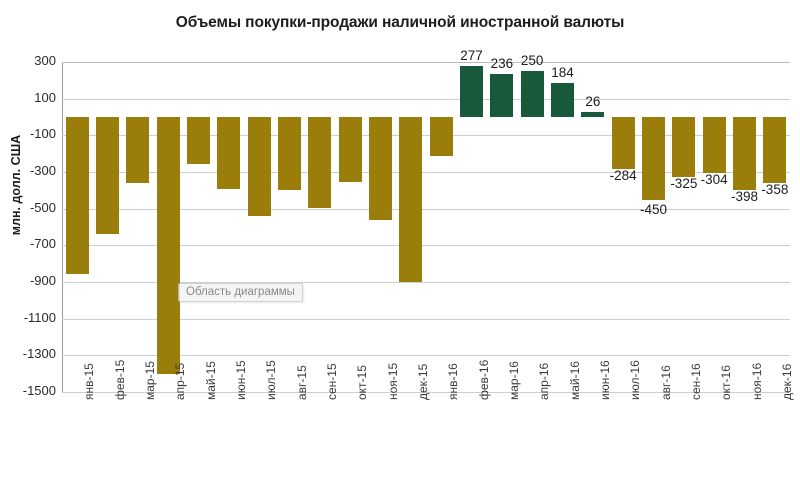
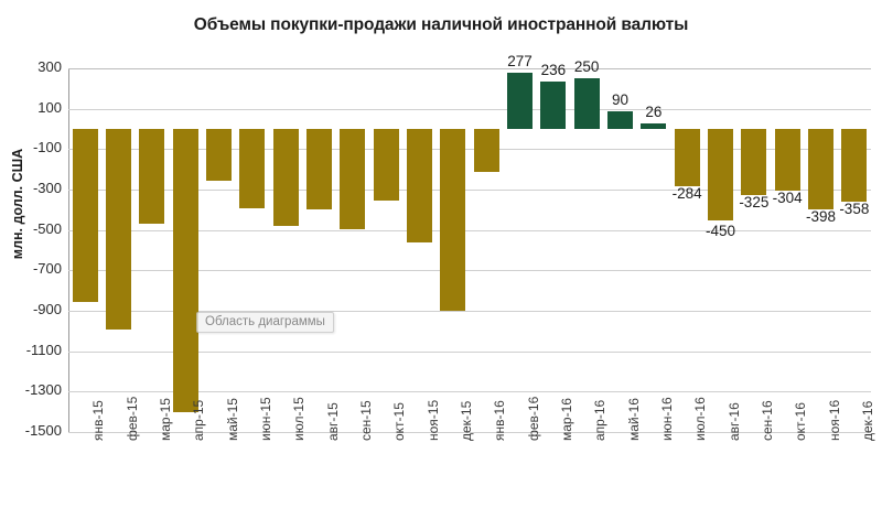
фев-15: -640 -> -990
мар-15: -360 -> -470
июл-15: -540 -> -480
май-16: 184 -> 90
